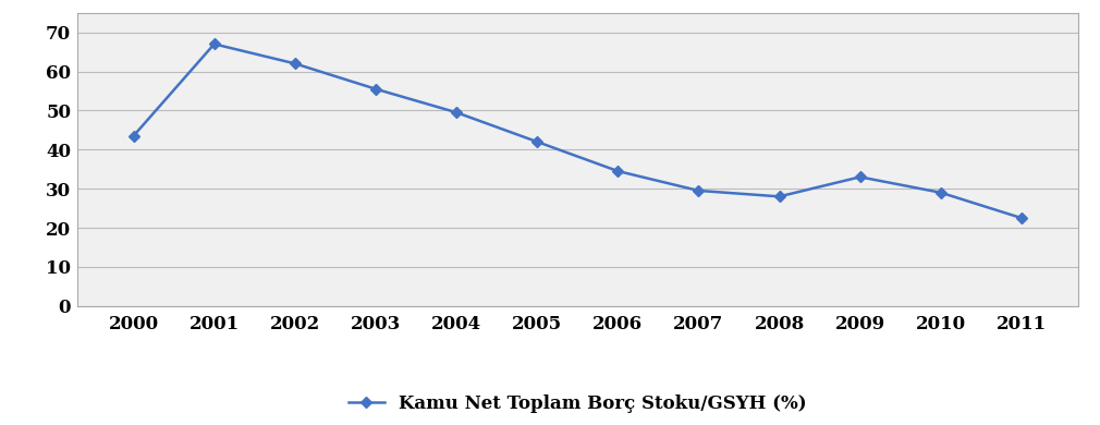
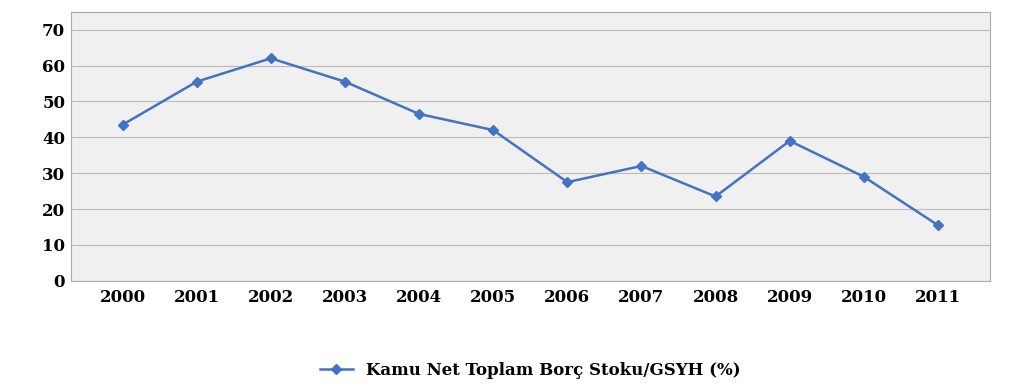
2001: 67.0 -> 55.5
2004: 49.5 -> 46.5
2006: 34.5 -> 27.5
2007: 29.5 -> 32.0
2008: 28.0 -> 23.5
2009: 33.0 -> 39.0
2011: 22.5 -> 15.5
